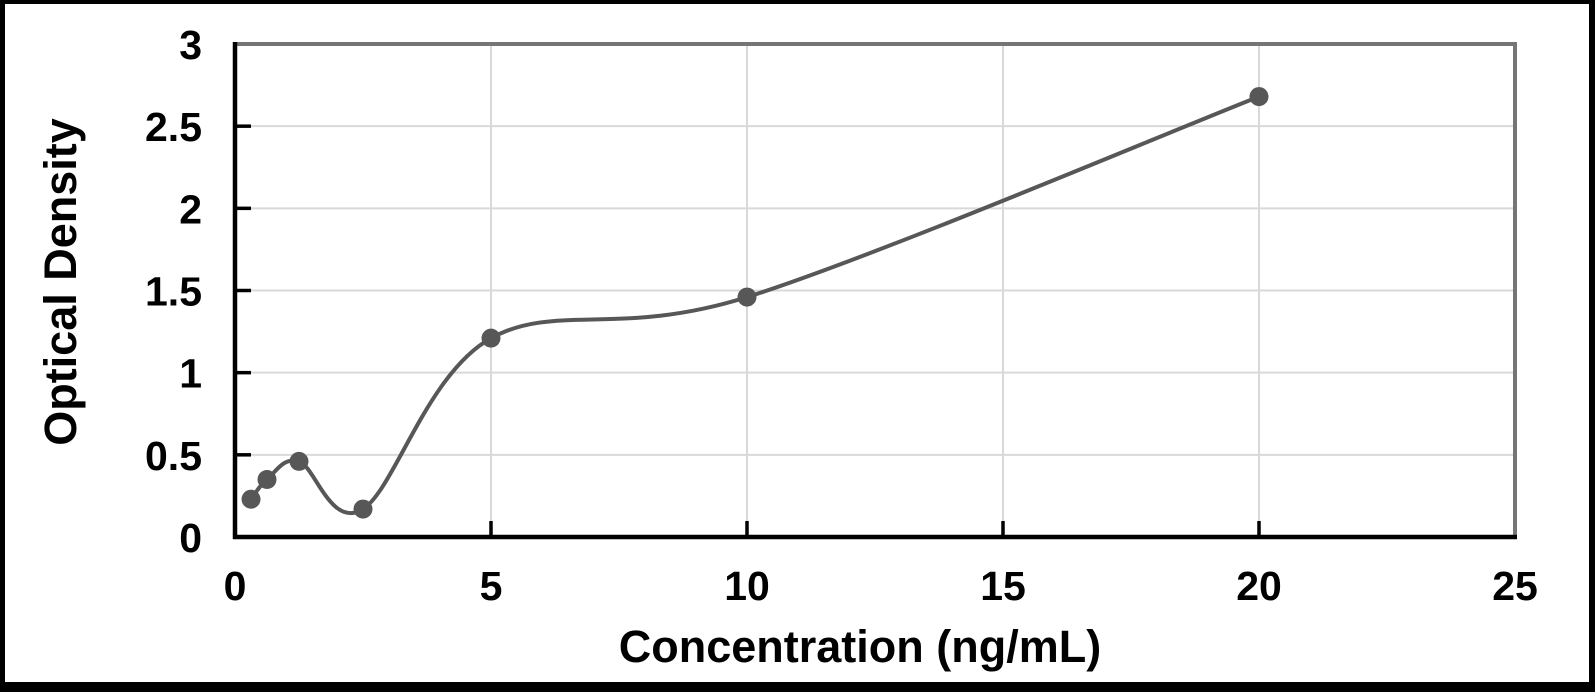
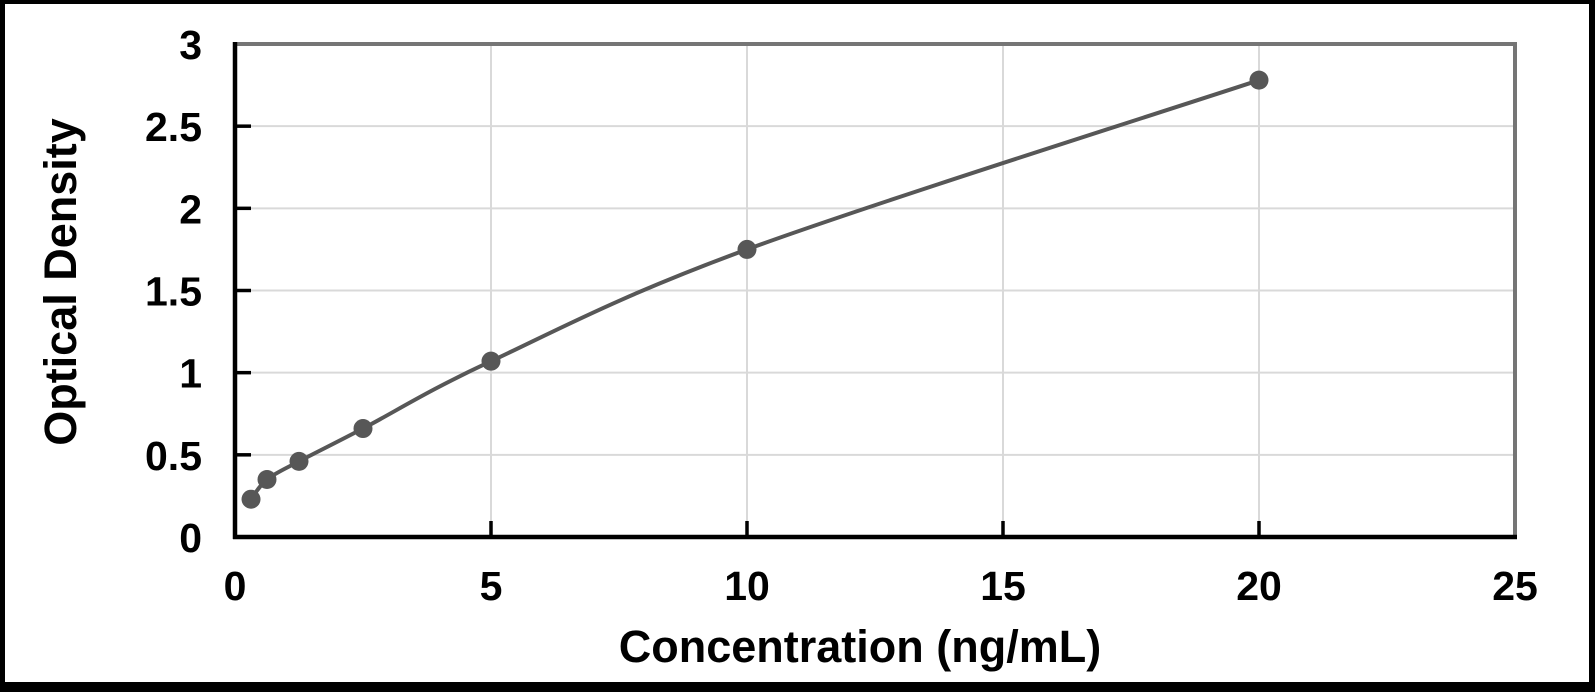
2.5: 0.17 -> 0.66
5: 1.21 -> 1.07
10: 1.46 -> 1.75
20: 2.68 -> 2.78
